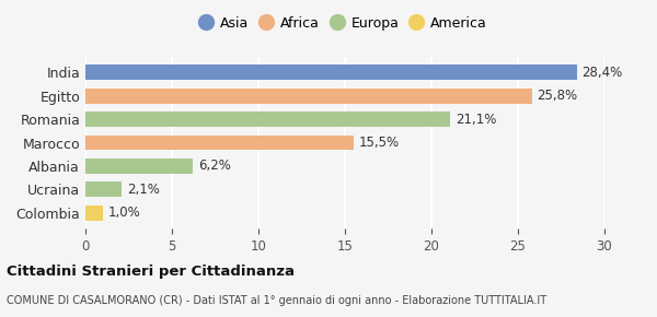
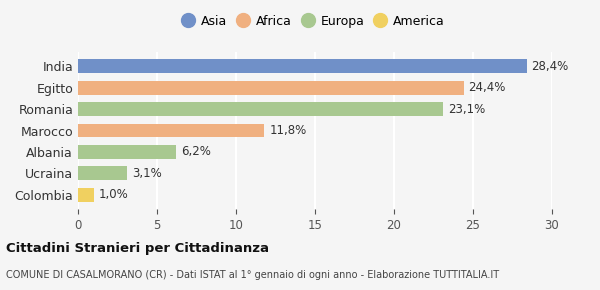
Egitto: 25,8% -> 24,4%
Romania: 21,1% -> 23,1%
Marocco: 15,5% -> 11,8%
Ucraina: 2,1% -> 3,1%
